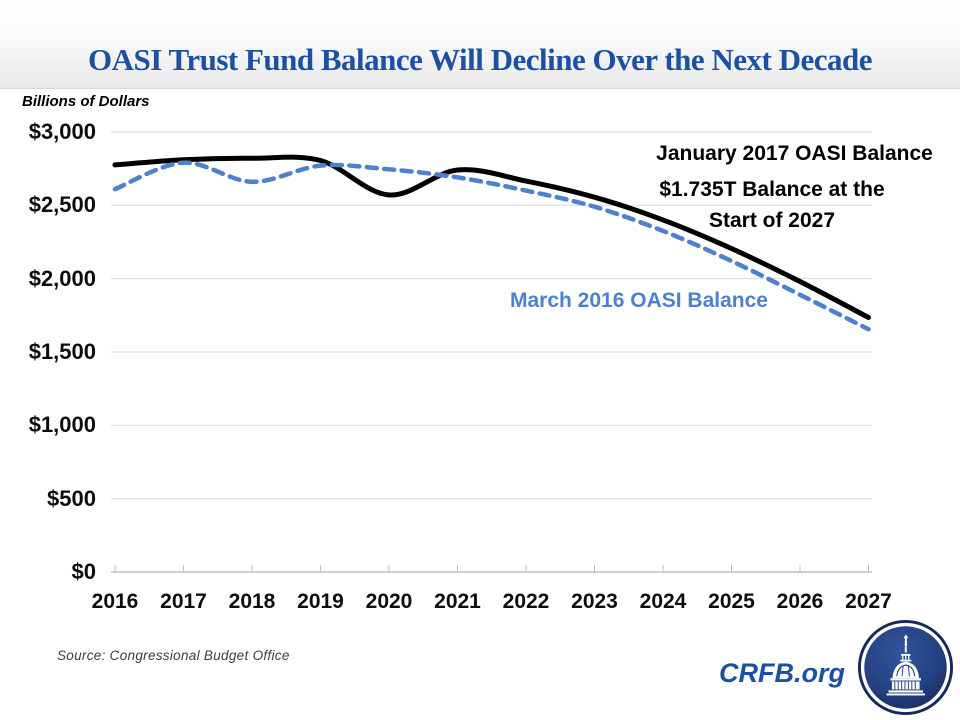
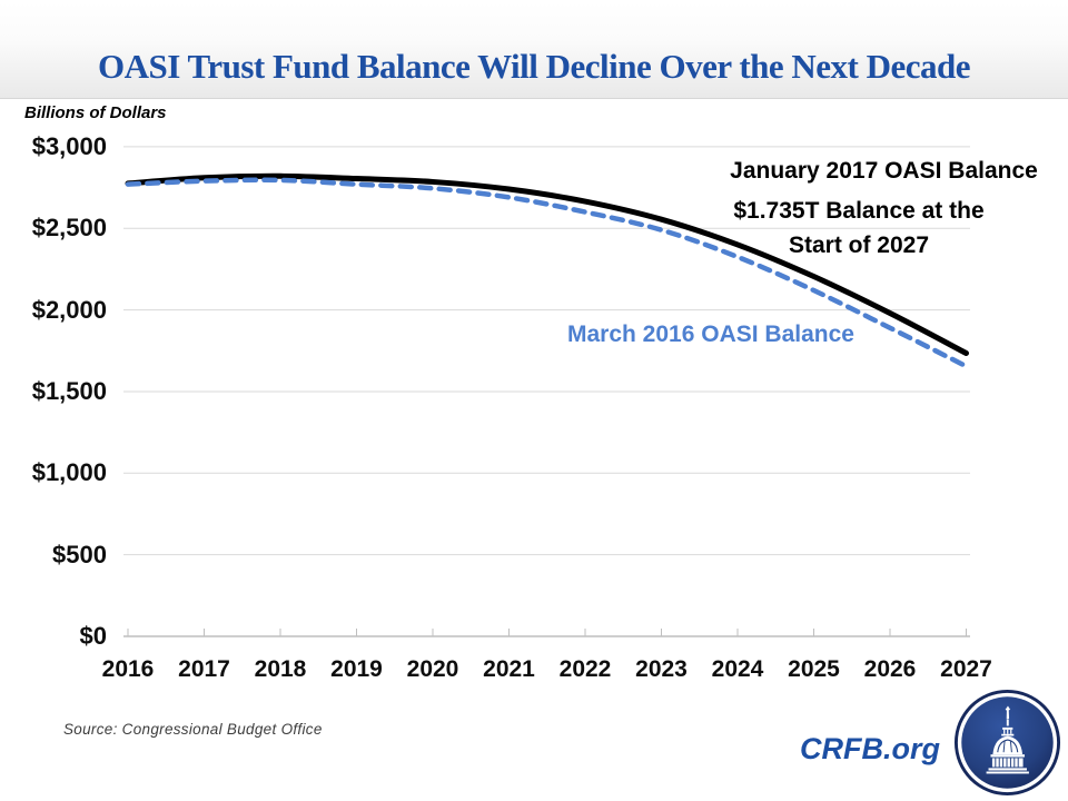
March 2016 OASI Balance/2016: $2610 -> $2770
March 2016 OASI Balance/2018: $2660 -> $2800
January 2017 OASI Balance/2020: $2570 -> $2780
